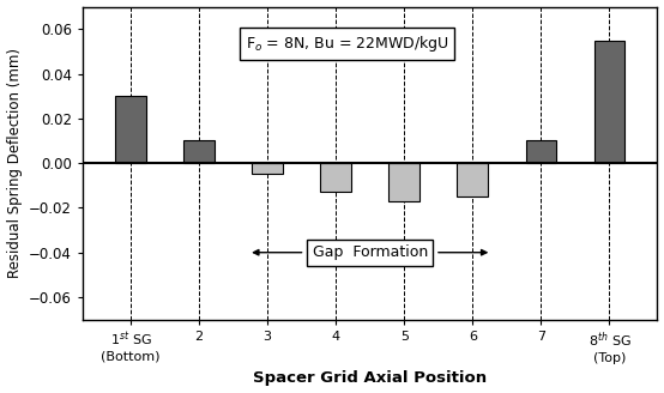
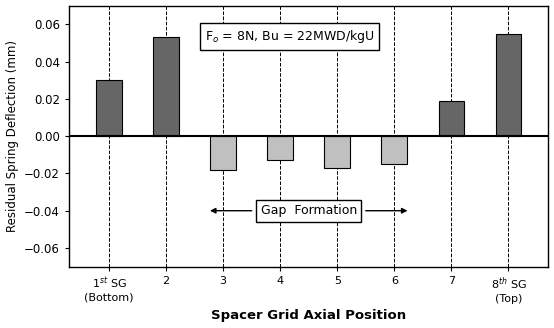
2: 0.010 -> 0.053
3: -0.005 -> -0.018
7: 0.010 -> 0.019
